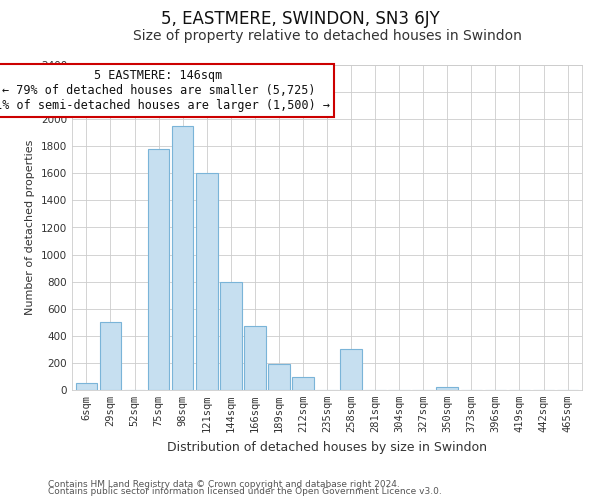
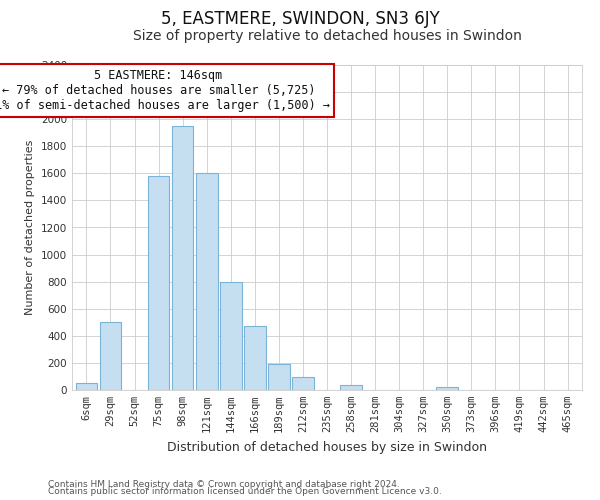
75sqm: 1780 -> 1580
258sqm: 300 -> 40
